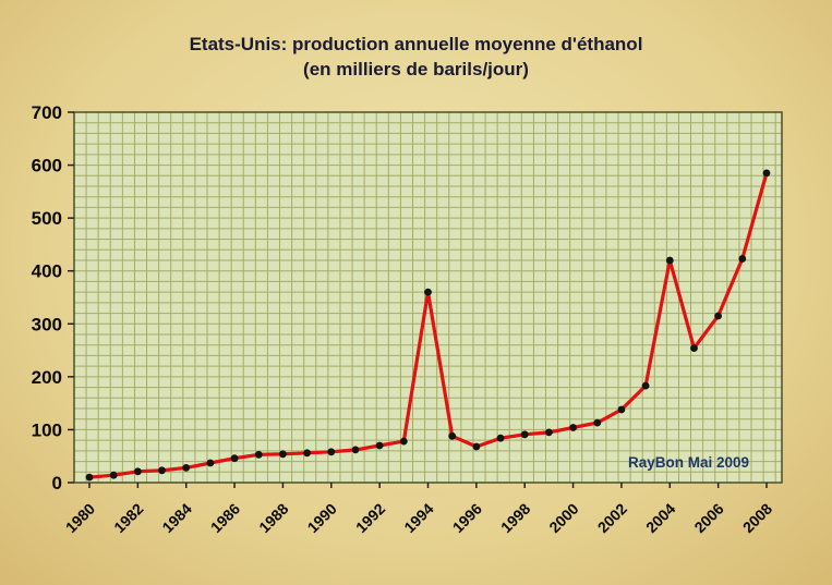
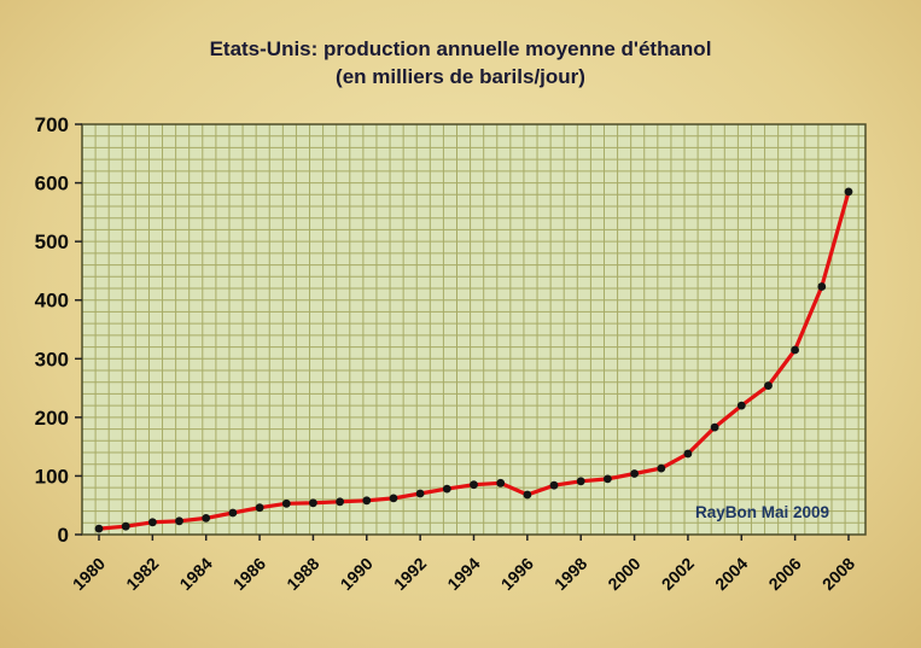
1994: 360 -> 80
2004: 420 -> 220
